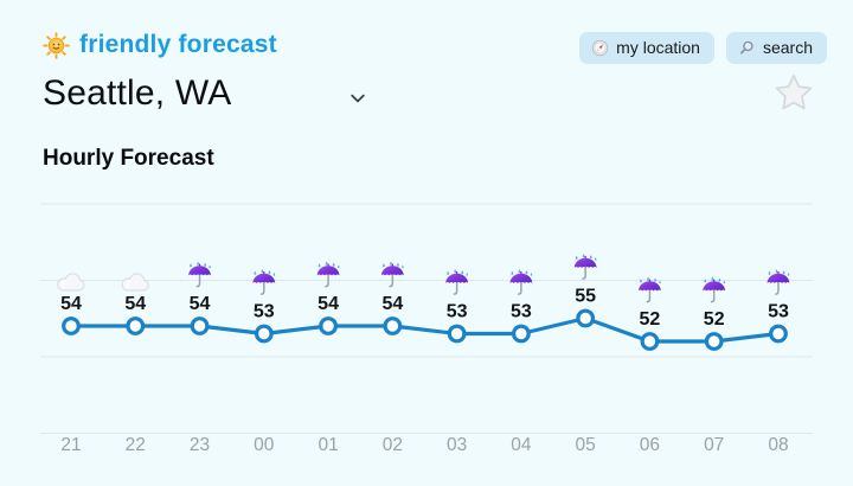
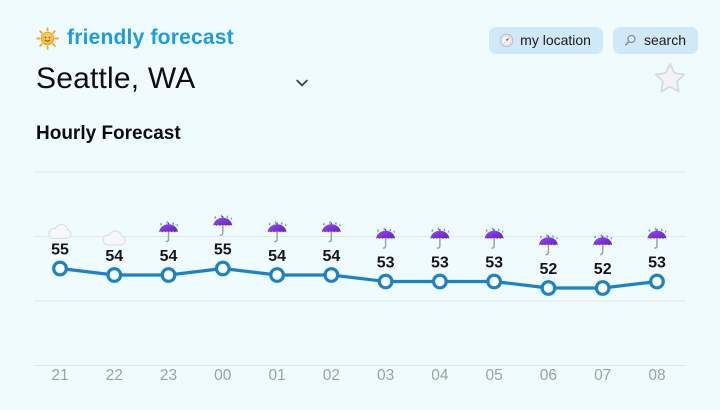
21: 54 -> 55
00: 53 -> 55
05: 55 -> 53
